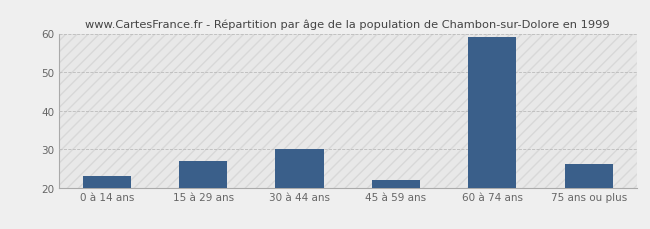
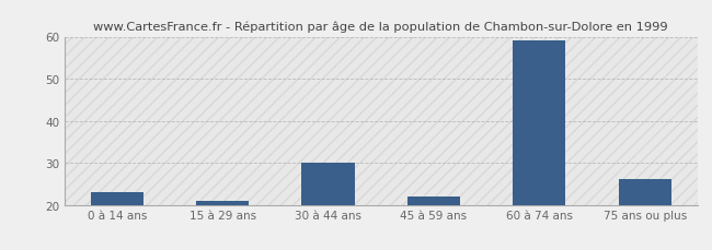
15 à 29 ans: 27 -> 21
